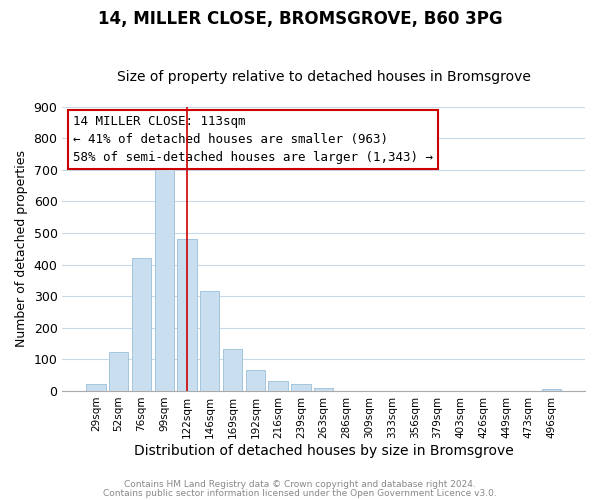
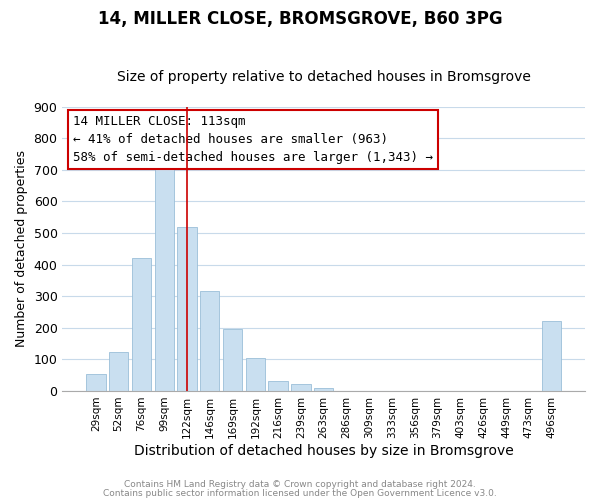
29sqm: 22 -> 55
122sqm: 480 -> 520
169sqm: 132 -> 195
192sqm: 65 -> 105
496sqm: 7 -> 220
